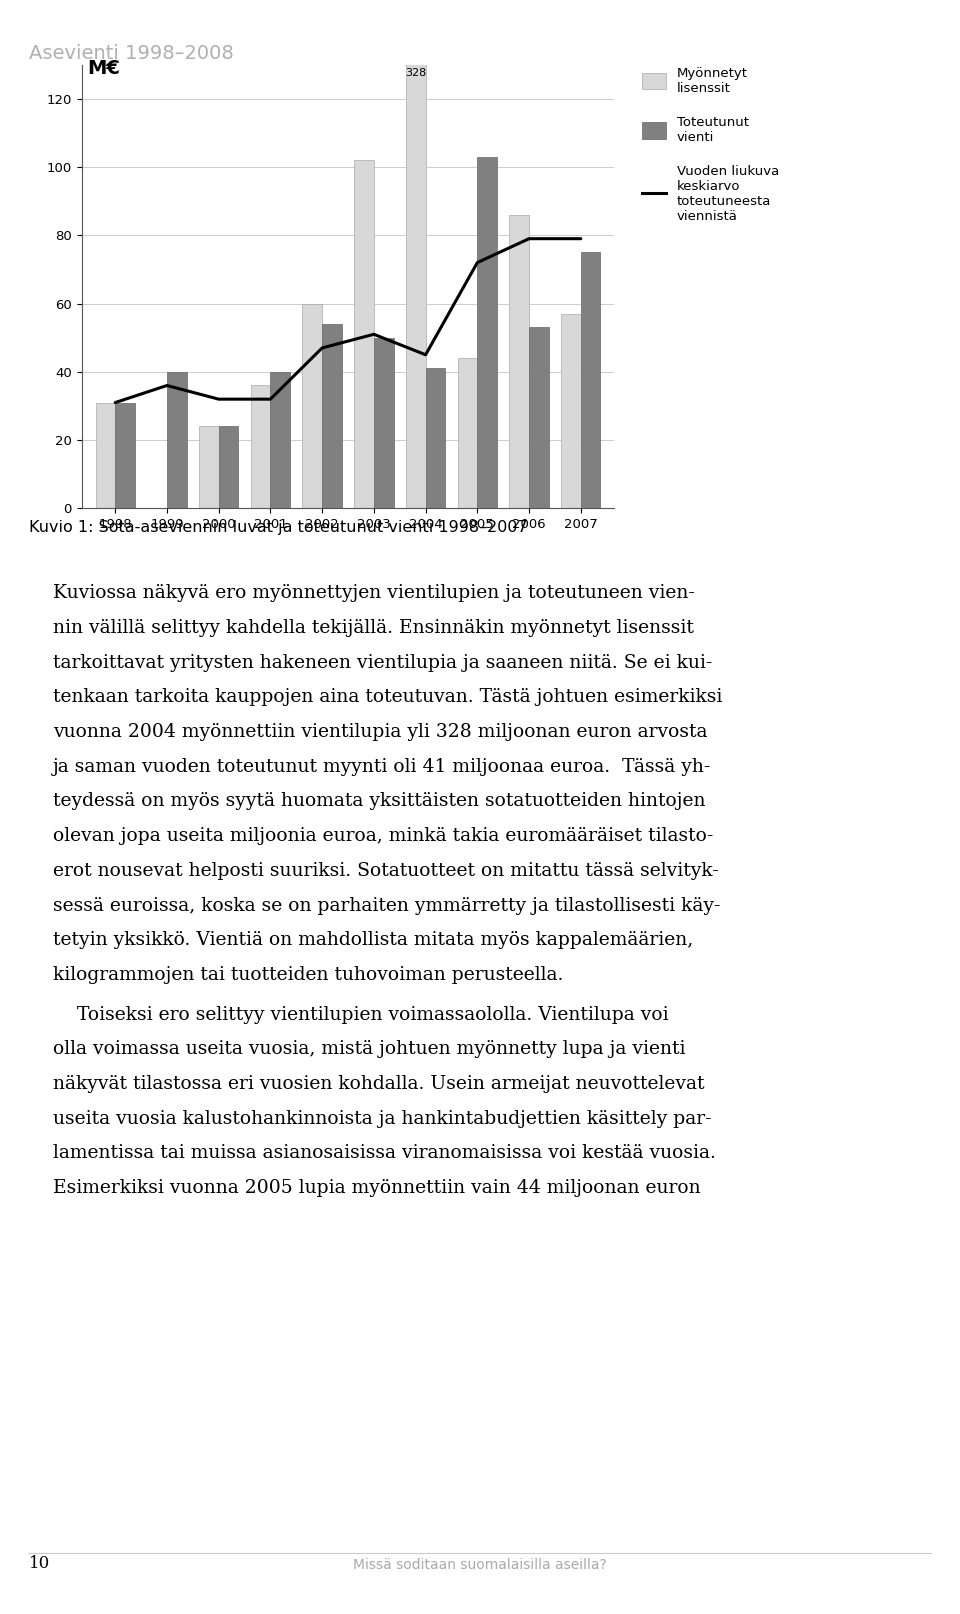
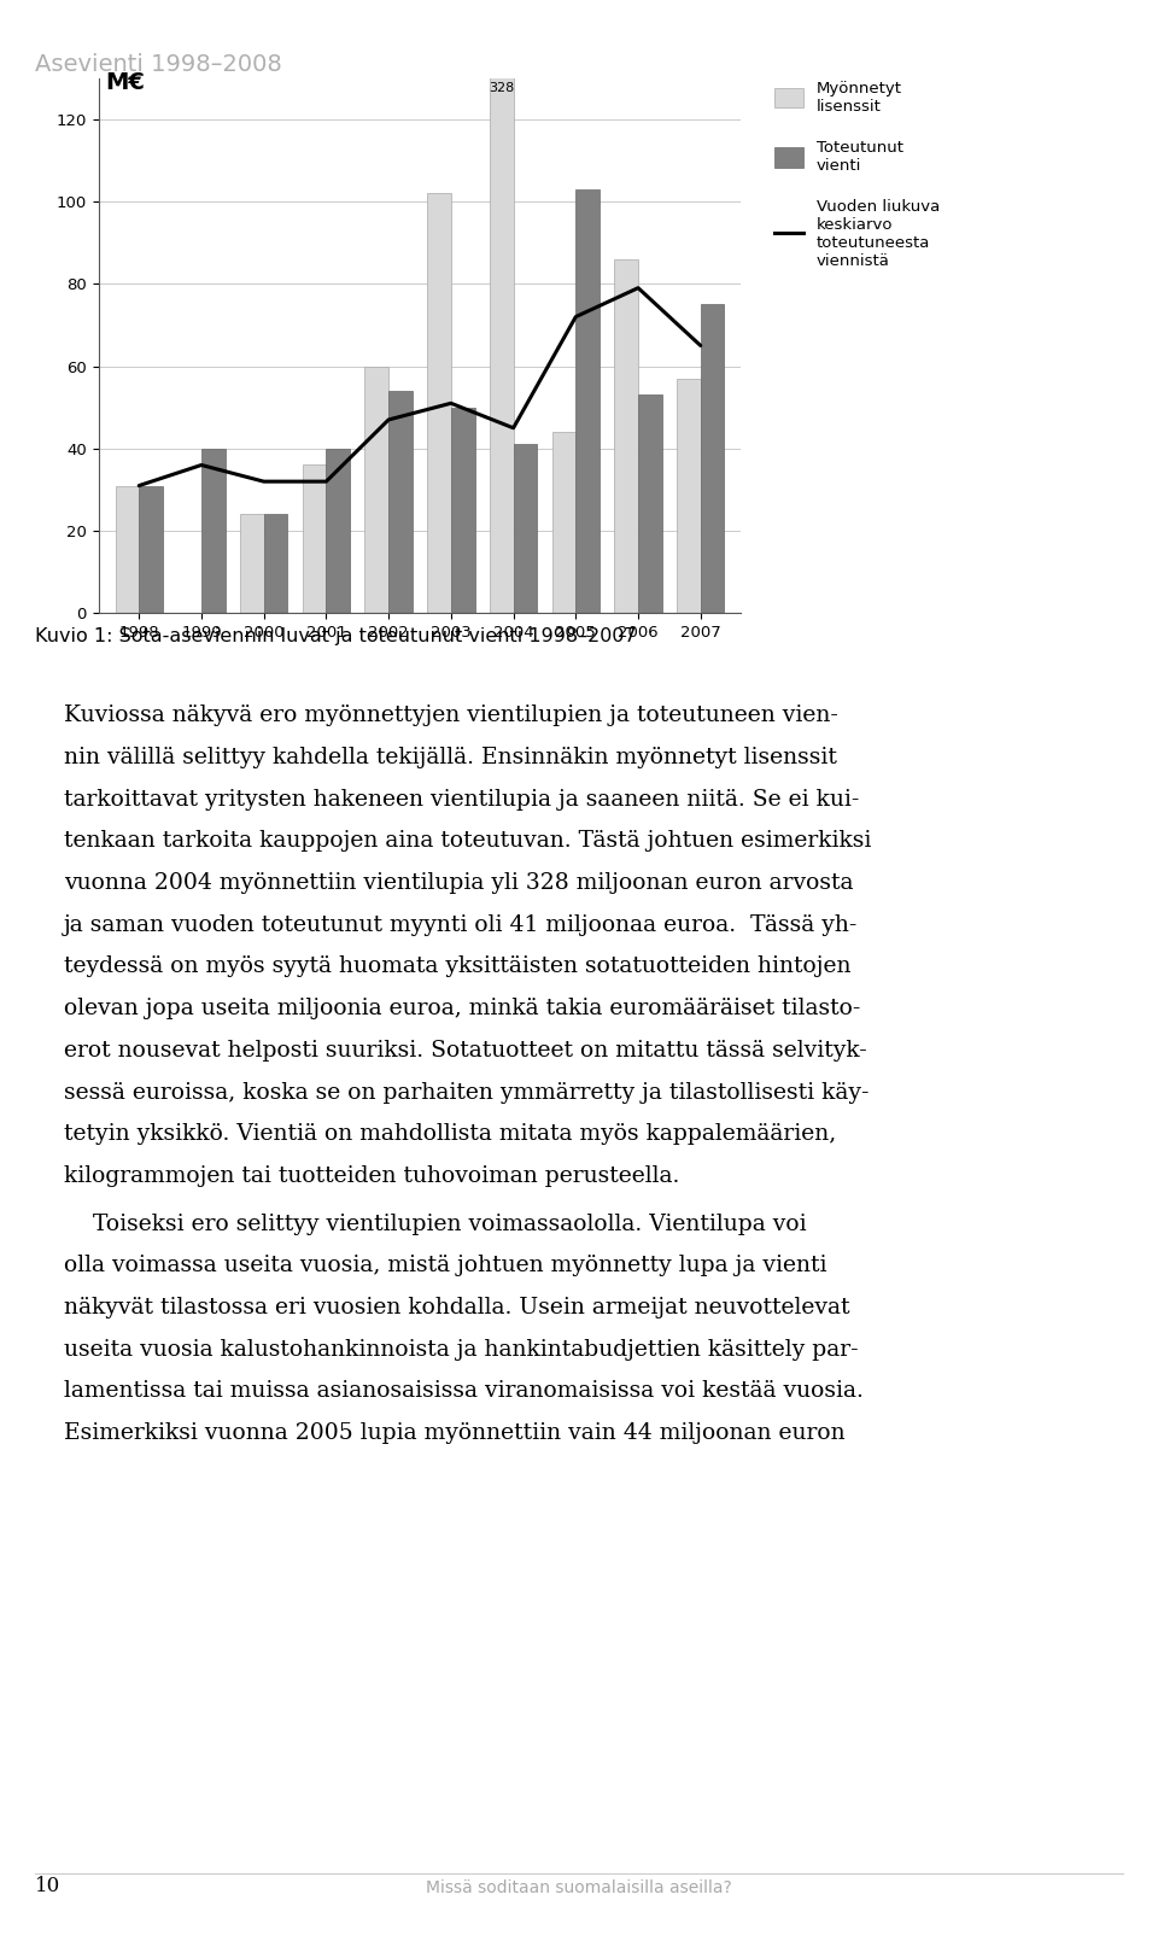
Vuoden liukuva keskiarvo toteutuneesta viennistä/2007: 79 -> 65
